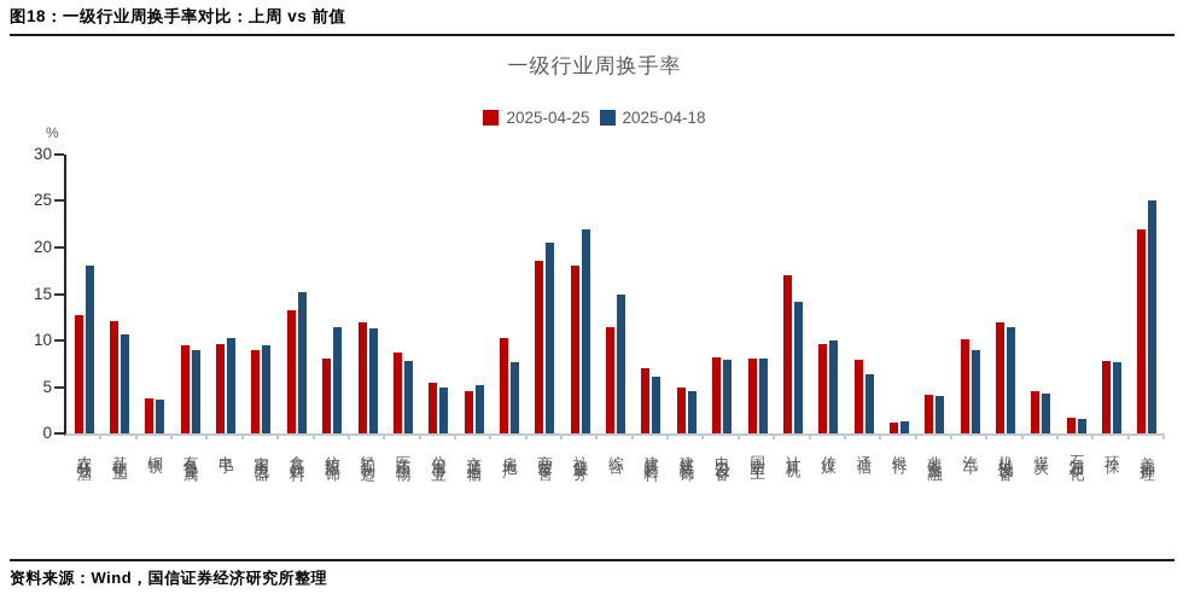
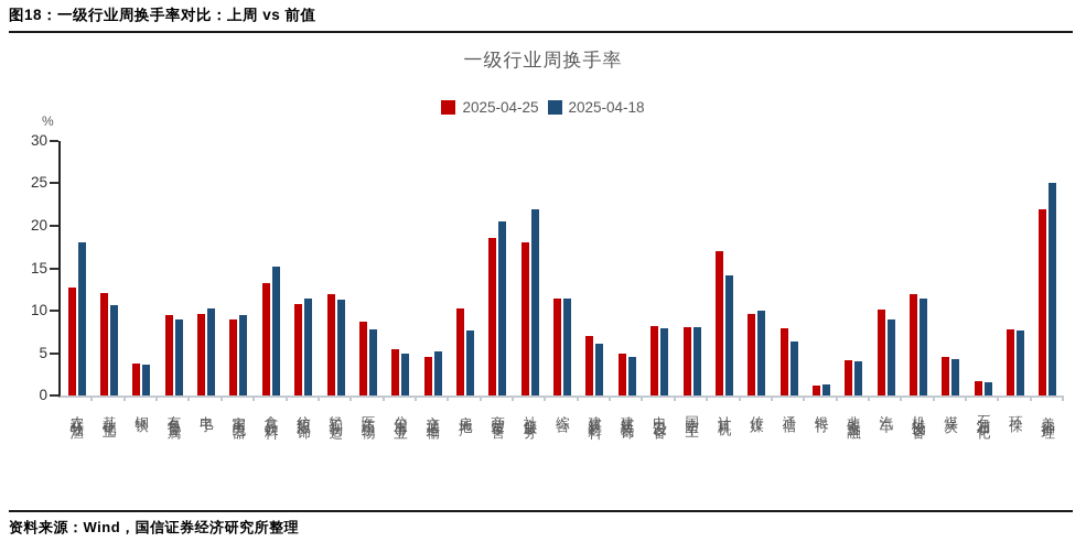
2025-04-25/纺织服饰: 8 -> 11
2025-04-18/综合: 15 -> 11
